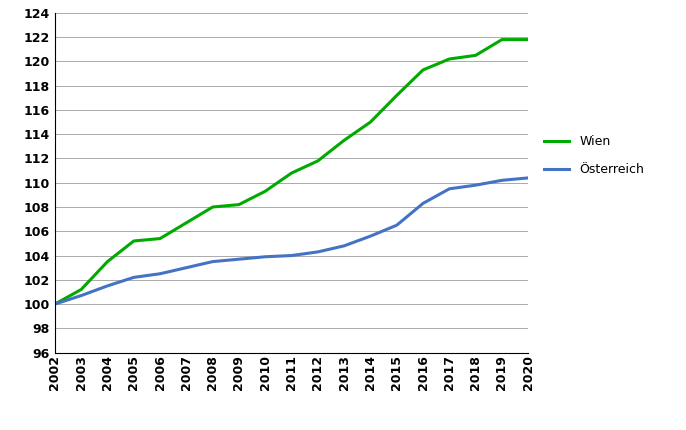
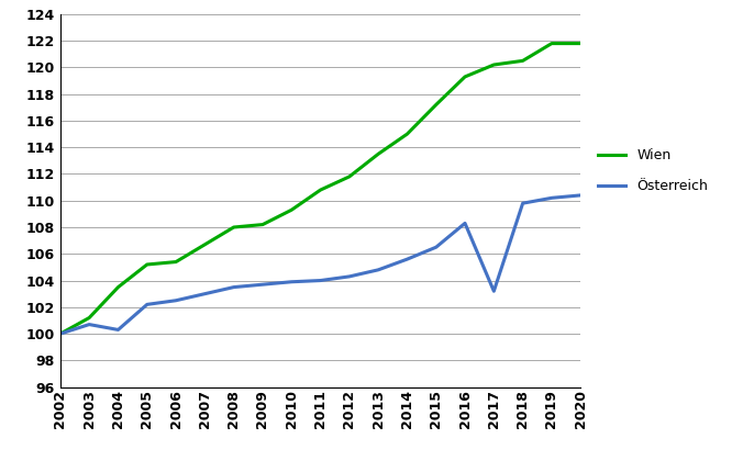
Österreich/2004: 101.5 -> 100.3
Österreich/2017: 109.5 -> 103.2
